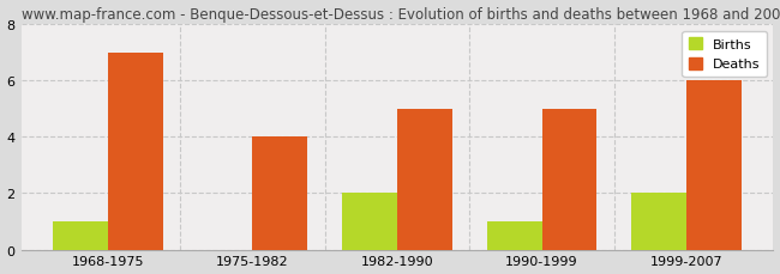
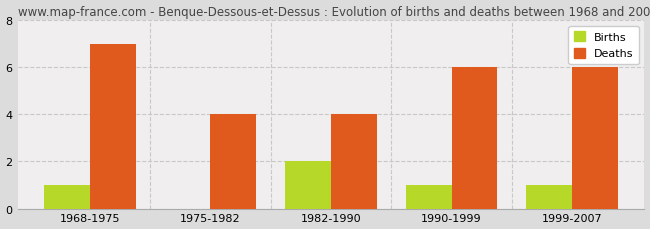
Deaths/1982-1990: 5 -> 4
Deaths/1990-1999: 5 -> 6
Births/1999-2007: 2 -> 1
